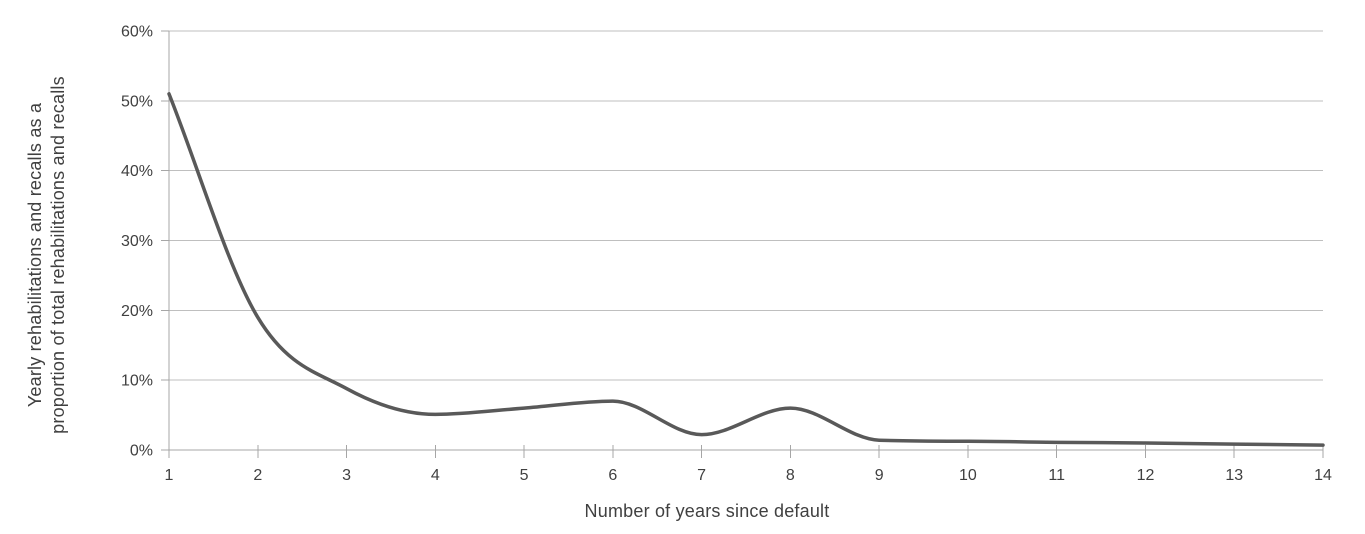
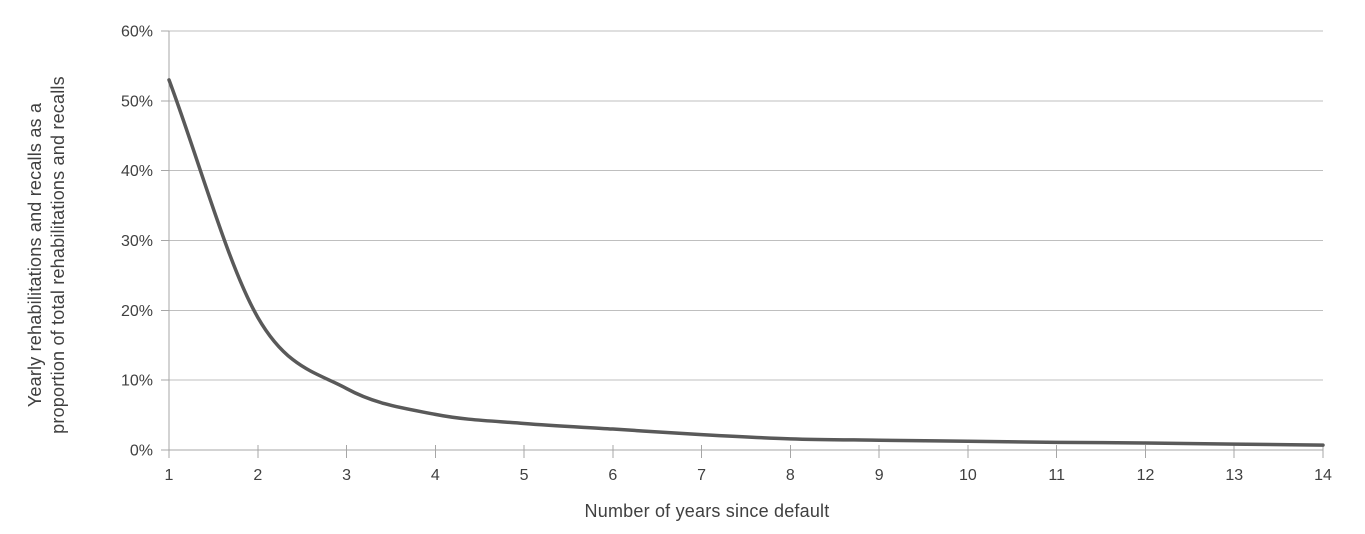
1: 51% -> 53%
5: 6% -> 4%
6: 7% -> 3%
8: 6% -> 2%
